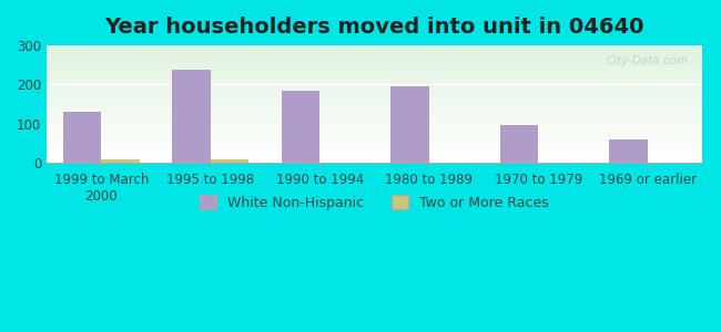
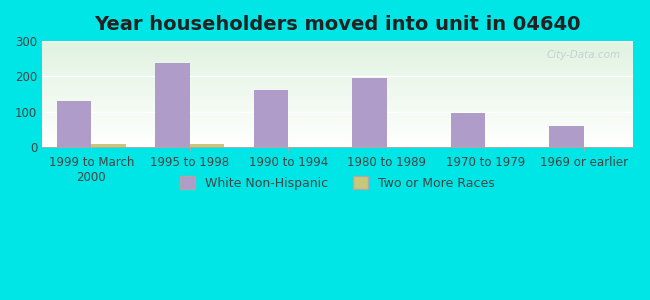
White Non-Hispanic/1990 to 1994: 185 -> 163
